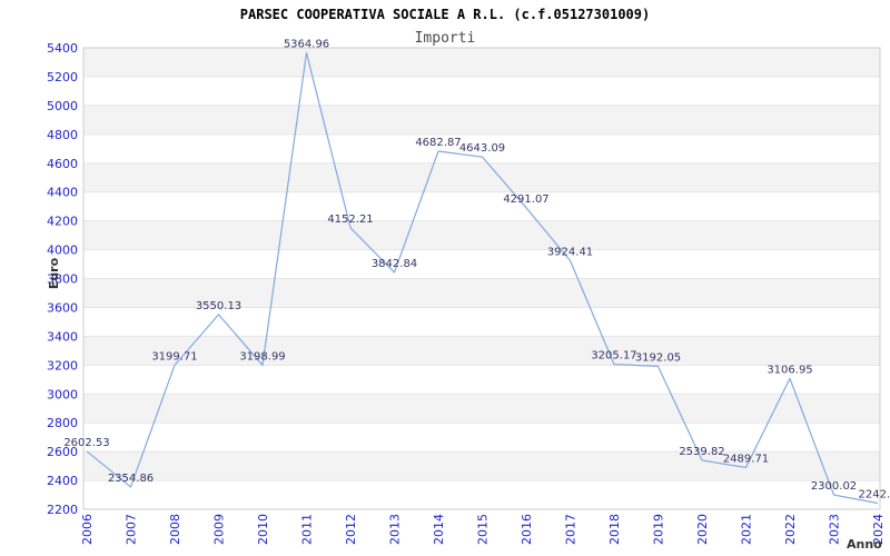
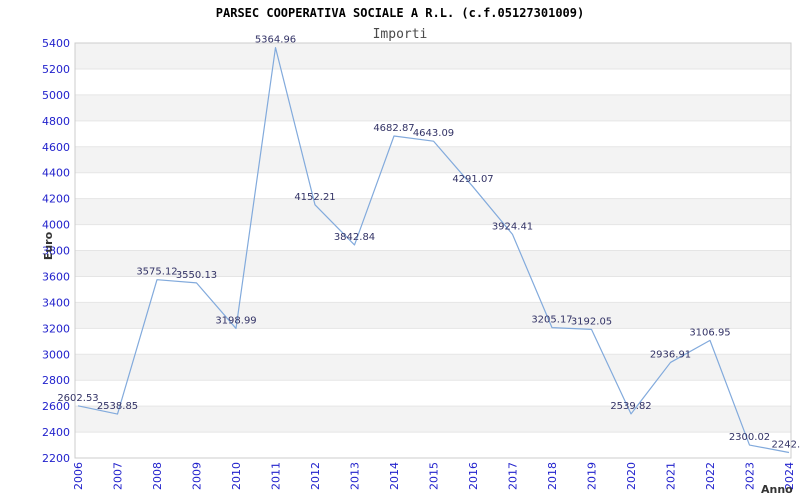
2007: 2354.86 -> 2538.85
2008: 3199.71 -> 3575.12
2021: 2489.71 -> 2936.91
